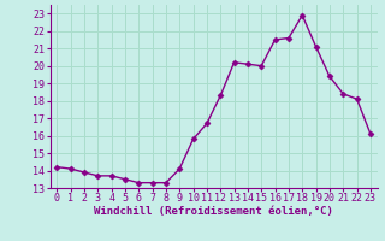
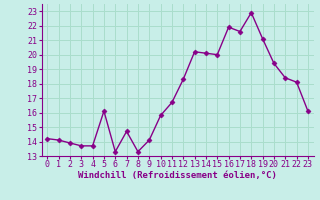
5: 13.5 -> 16.1
7: 13.3 -> 14.7
16: 21.5 -> 21.9
